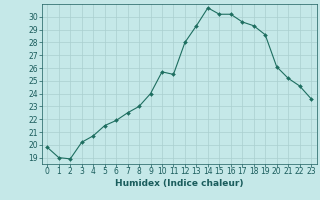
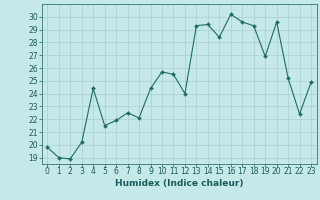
4: 20.7 -> 24.4
8: 23.0 -> 22.1
9: 24.0 -> 24.4
12: 28.0 -> 24.0
14: 30.7 -> 29.4
15: 30.2 -> 28.4
19: 28.6 -> 26.9
20: 26.1 -> 29.6
22: 24.6 -> 22.4
23: 23.6 -> 24.9
